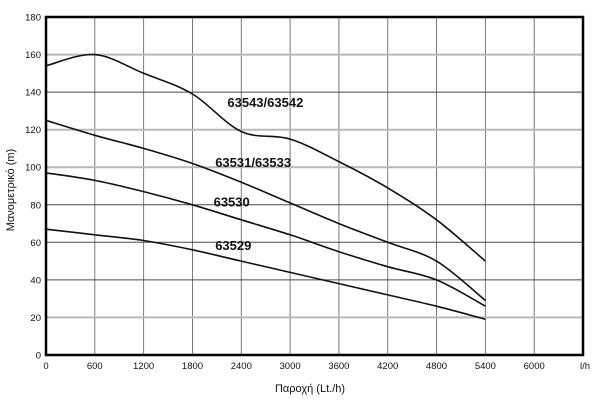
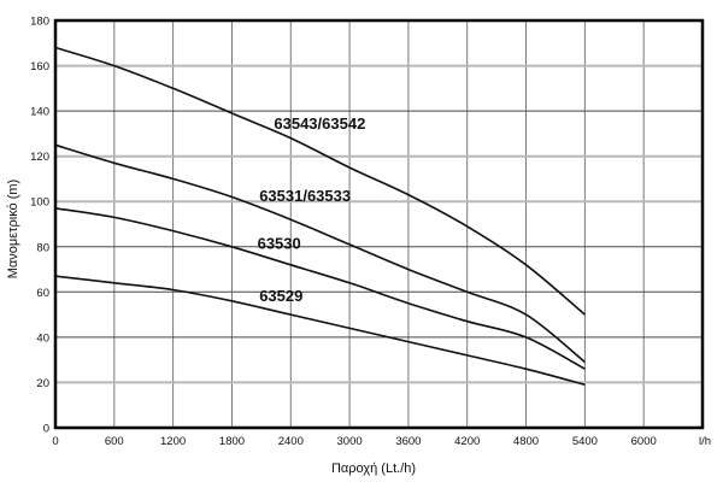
63543/63542/0: 154 -> 168
63543/63542/2400: 119 -> 128
